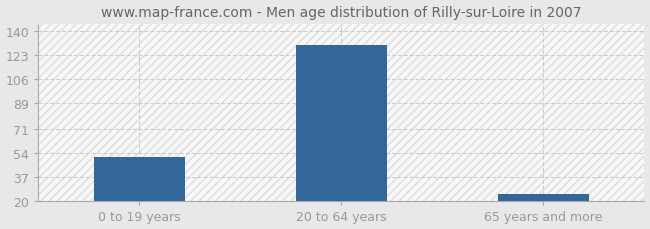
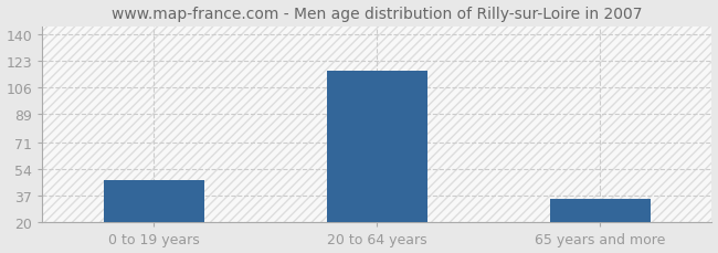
0 to 19 years: 51 -> 47
20 to 64 years: 130 -> 117
65 years and more: 25 -> 35
